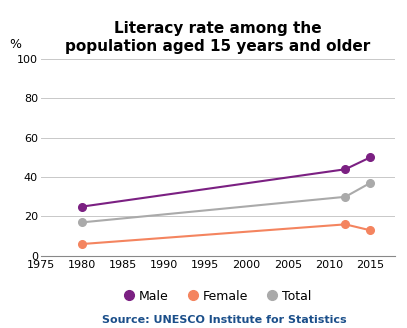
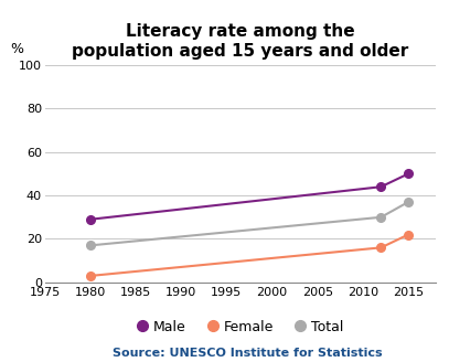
Male/1980: 25 -> 29
Female/1980: 6 -> 3
Female/2015: 13 -> 22
